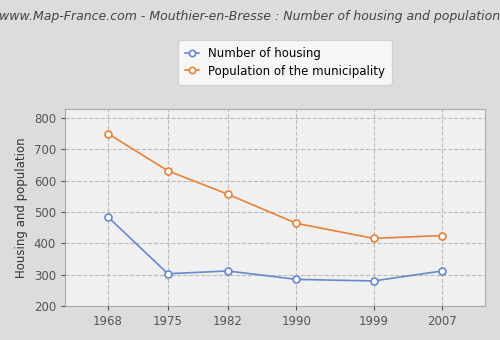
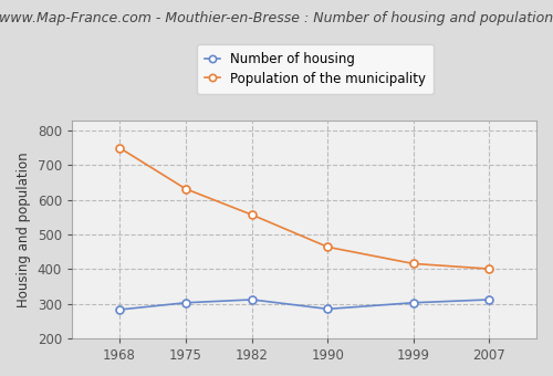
Number of housing/1968: 485 -> 283
Number of housing/1999: 280 -> 303
Population of the municipality/2007: 425 -> 401
